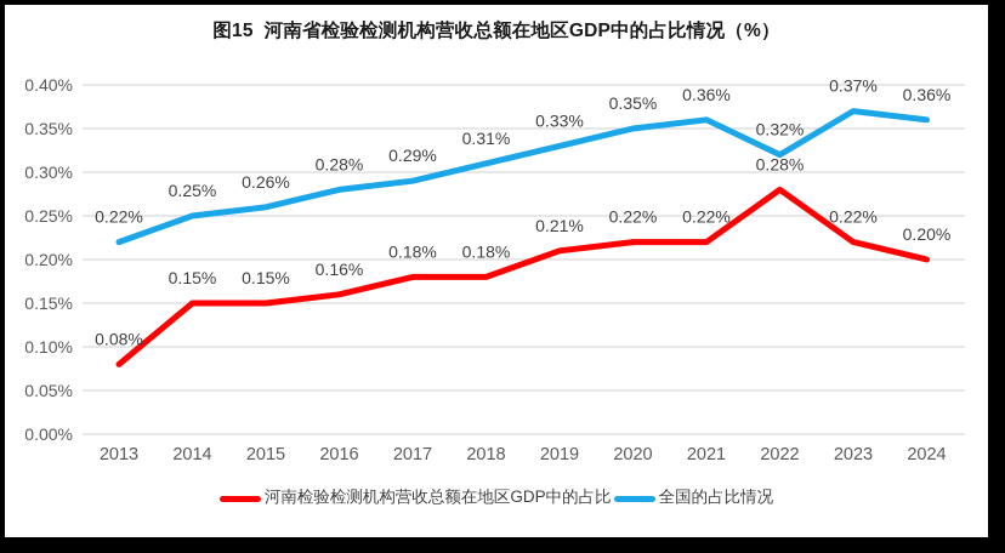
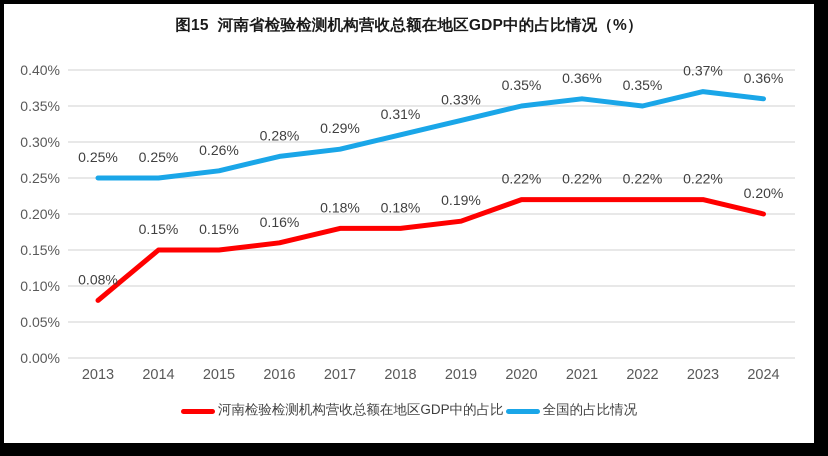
全国的占比情况/2013: 0.22% -> 0.25%
河南检验检测机构营收总额在地区GDP中的占比/2019: 0.21% -> 0.19%
河南检验检测机构营收总额在地区GDP中的占比/2022: 0.28% -> 0.22%
全国的占比情况/2022: 0.32% -> 0.35%
